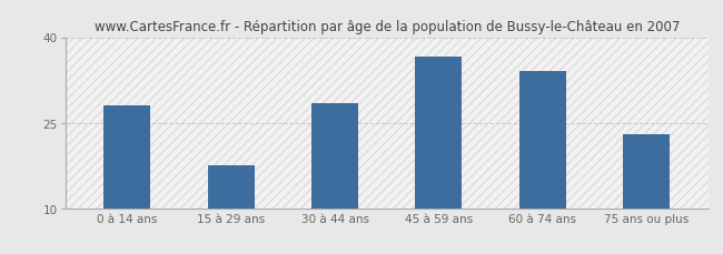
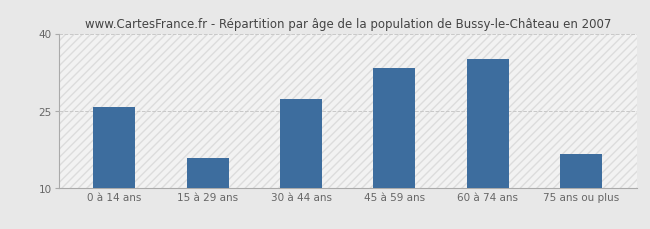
0 à 14 ans: 28.0 -> 25.6
15 à 29 ans: 17.5 -> 15.8
30 à 44 ans: 28.5 -> 27.2
45 à 59 ans: 36.5 -> 33.2
60 à 74 ans: 34.0 -> 35.0
75 ans ou plus: 23.0 -> 16.6
